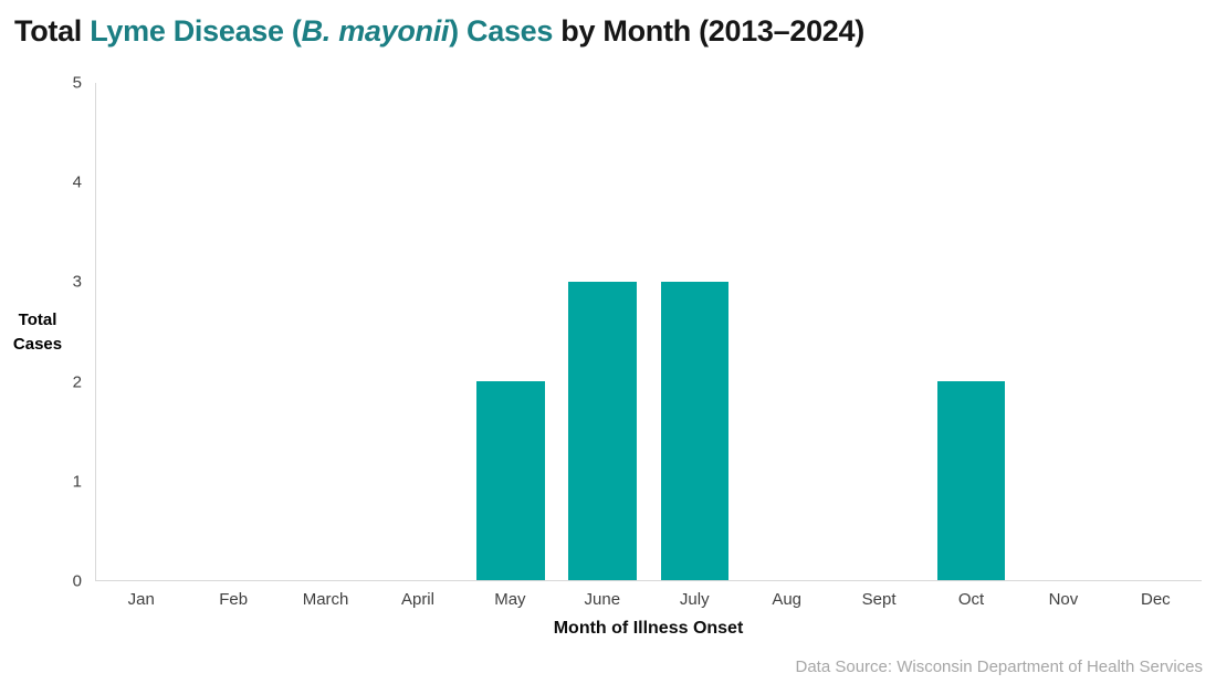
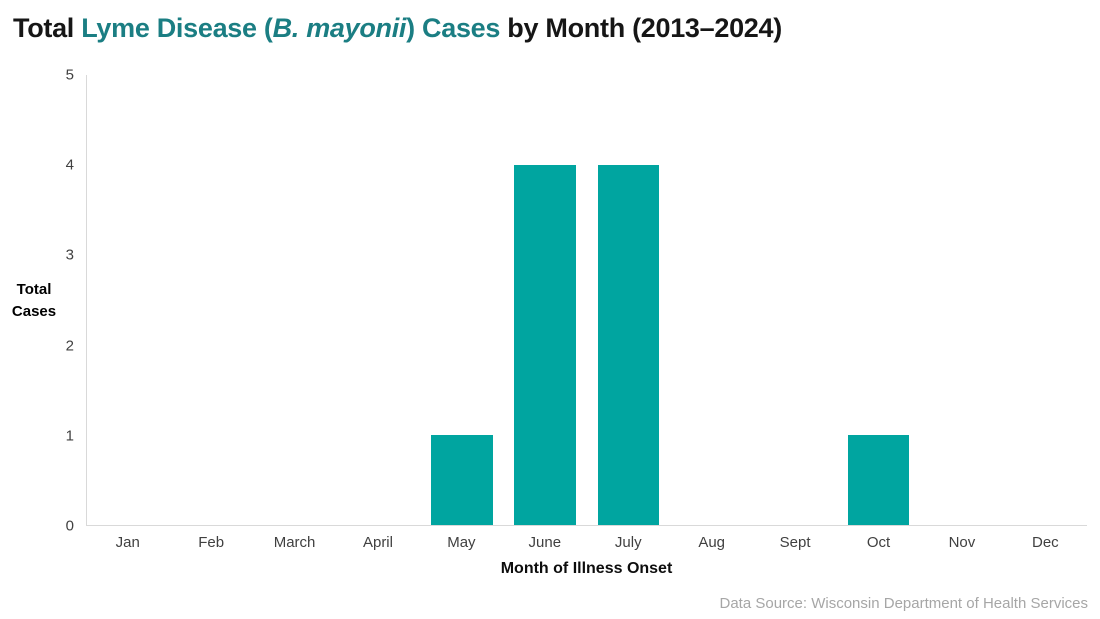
May: 2 -> 1
June: 3 -> 4
July: 3 -> 4
Oct: 2 -> 1
